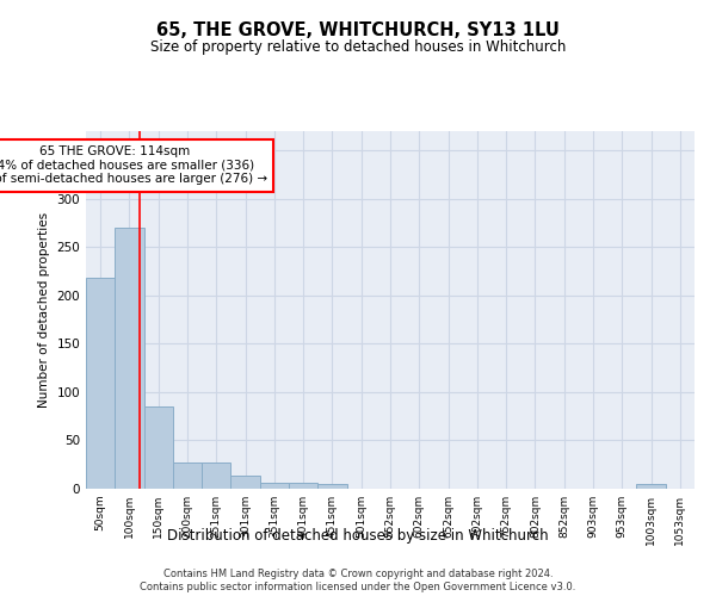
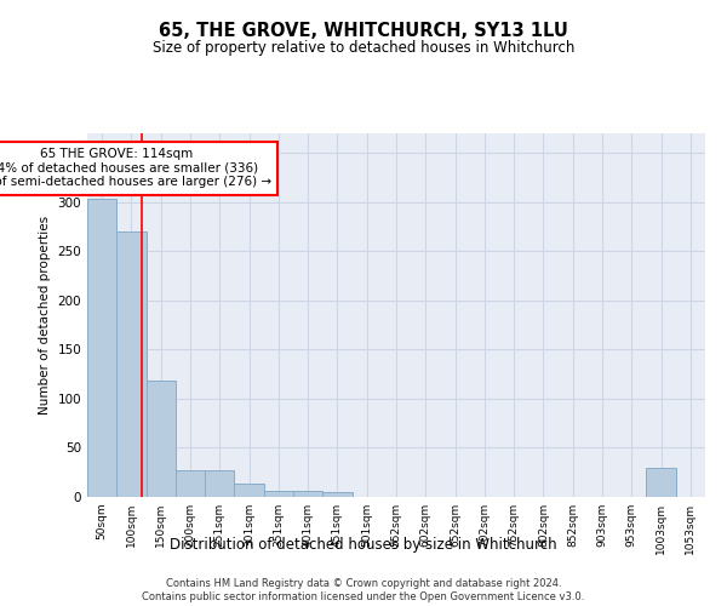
50sqm: 218 -> 304
150sqm: 85 -> 118
1003sqm: 5 -> 30
